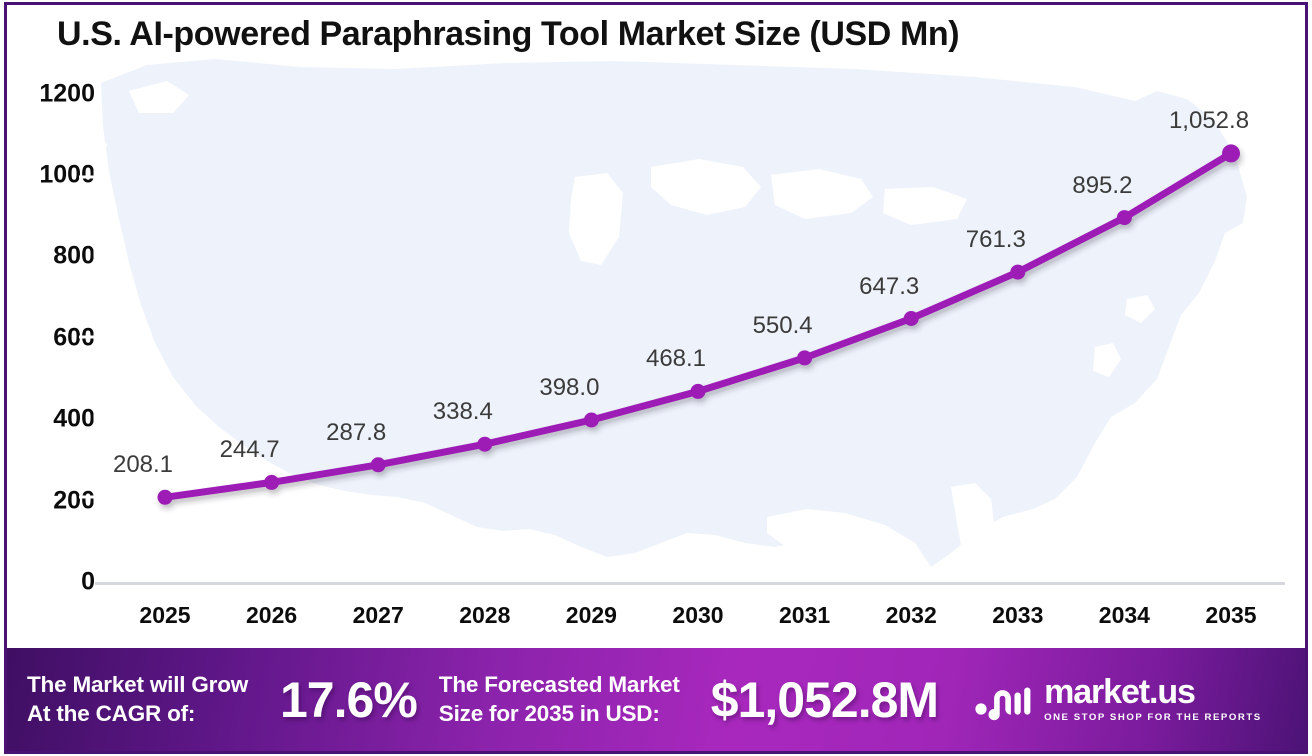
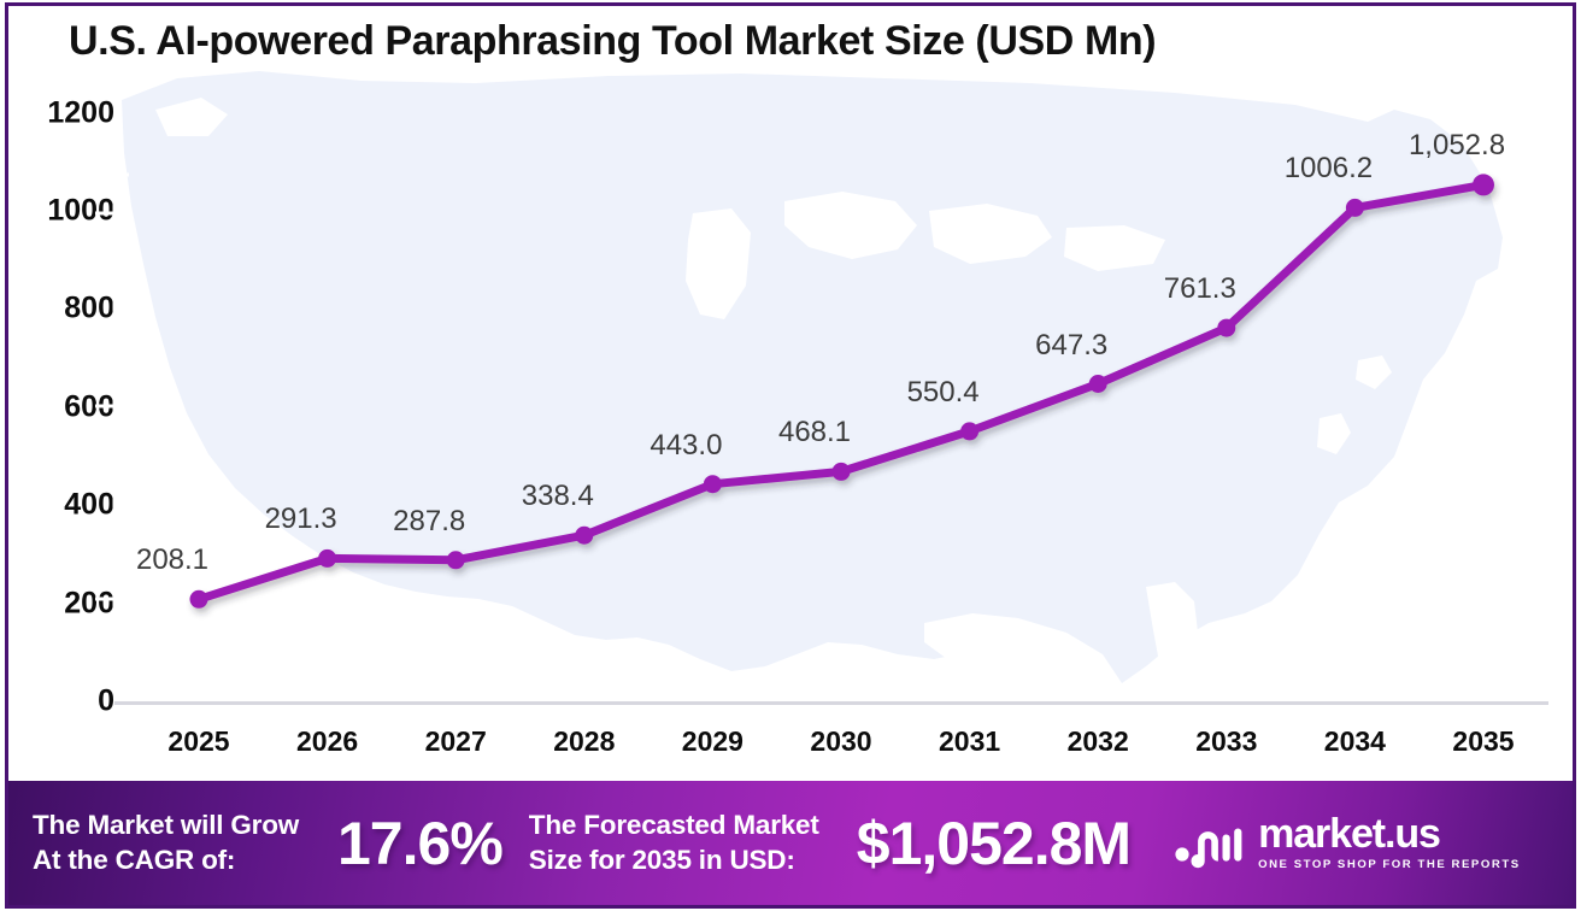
2026: 244.7 -> 291.3
2029: 398.0 -> 443.0
2034: 895.2 -> 1006.2
